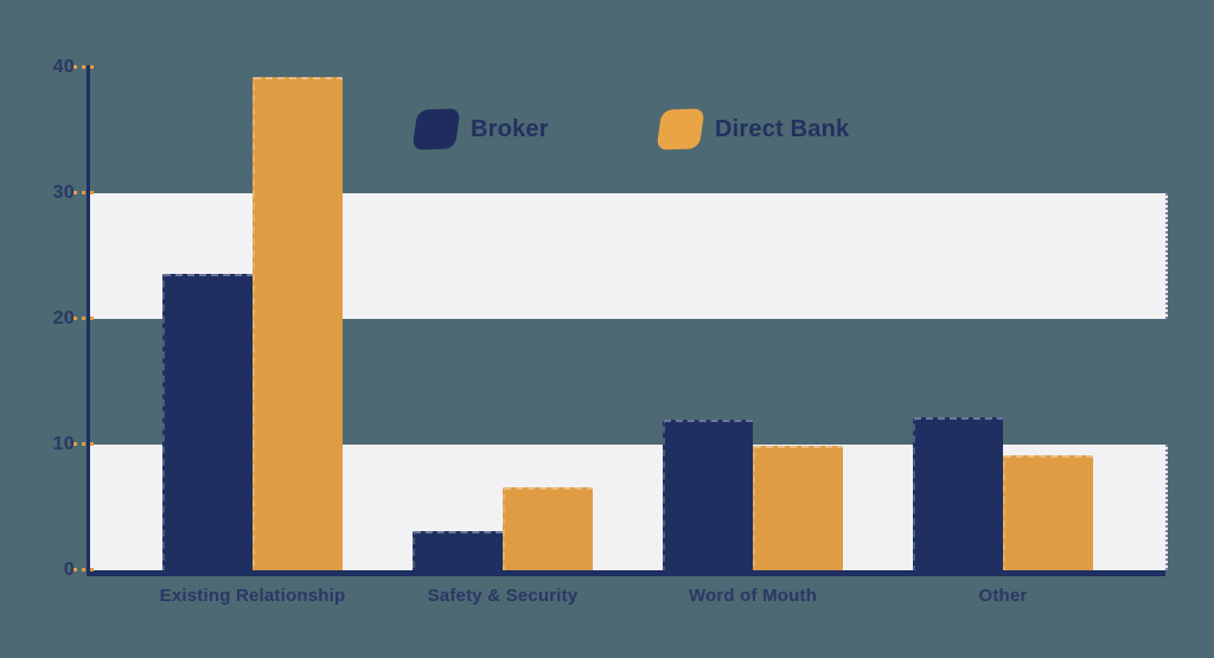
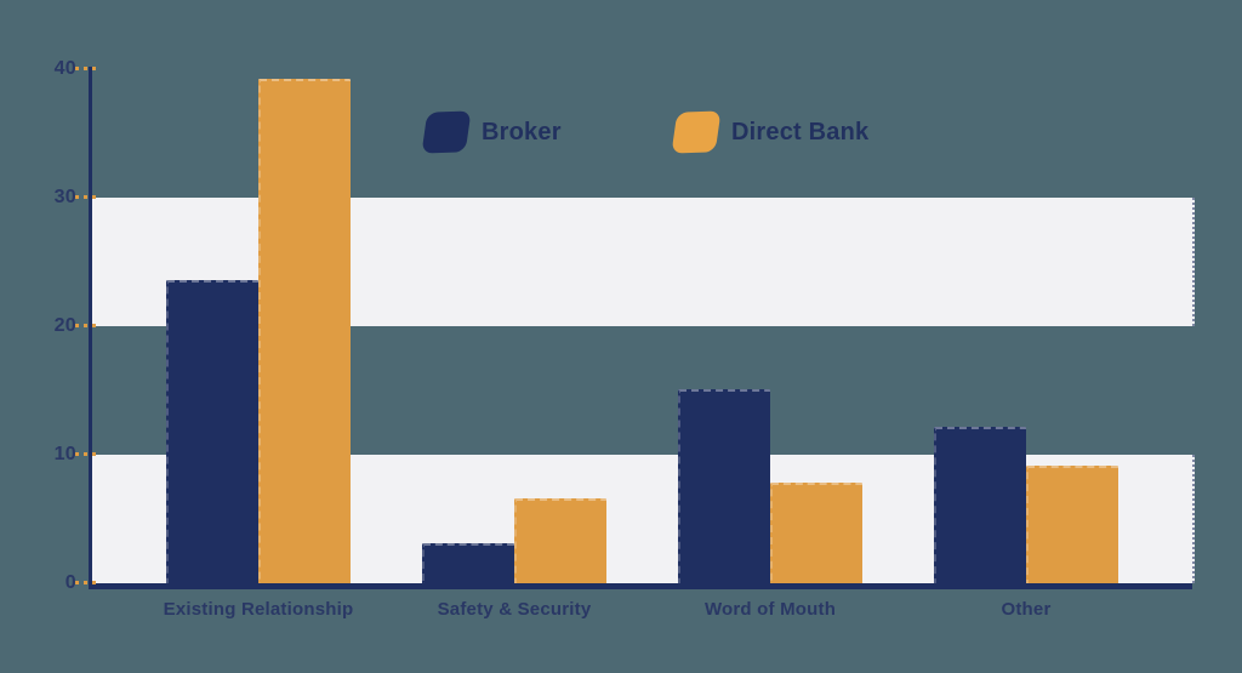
Broker/Word of Mouth: 12.2 -> 15.3
Direct Bank/Word of Mouth: 10.1 -> 8.0
